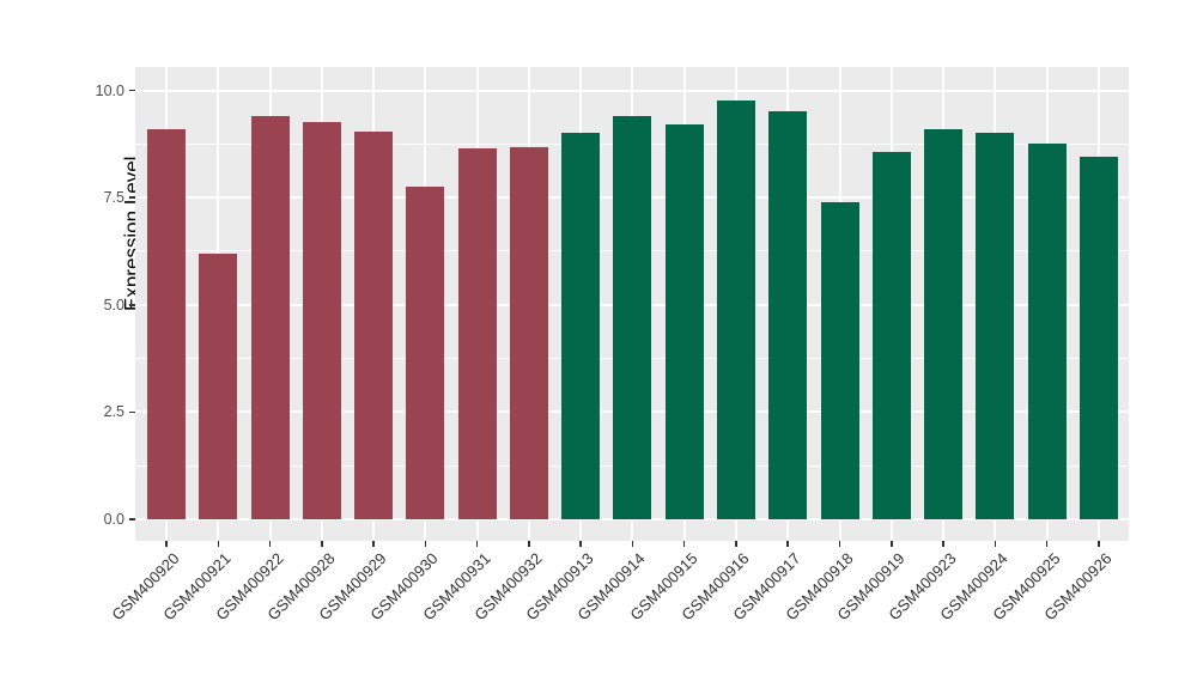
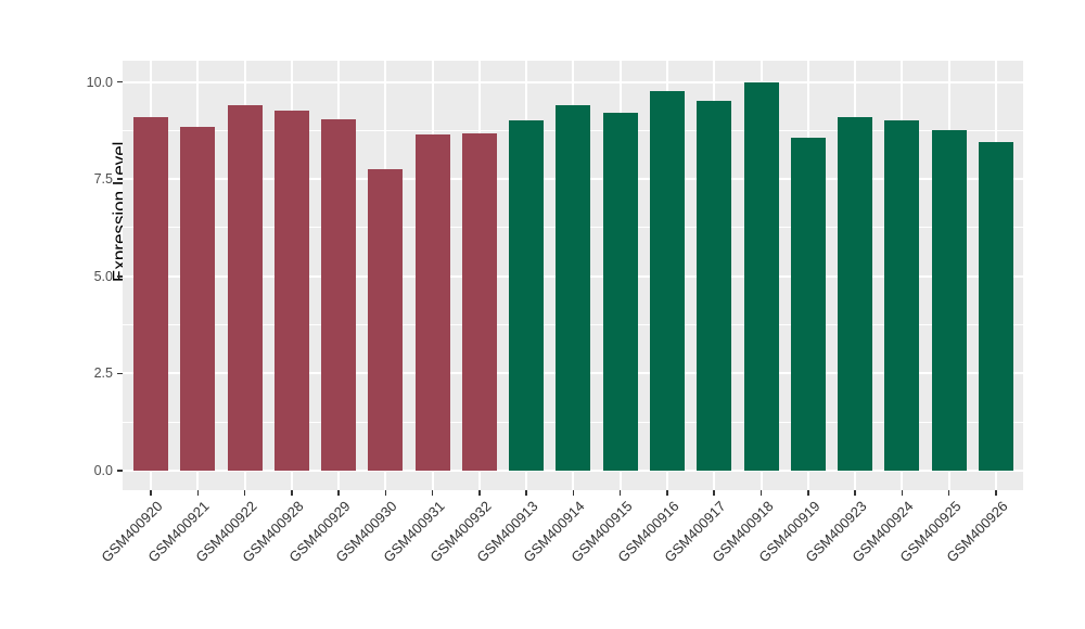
GSM400921: 6.2 -> 8.8
GSM400918: 7.4 -> 10.0
